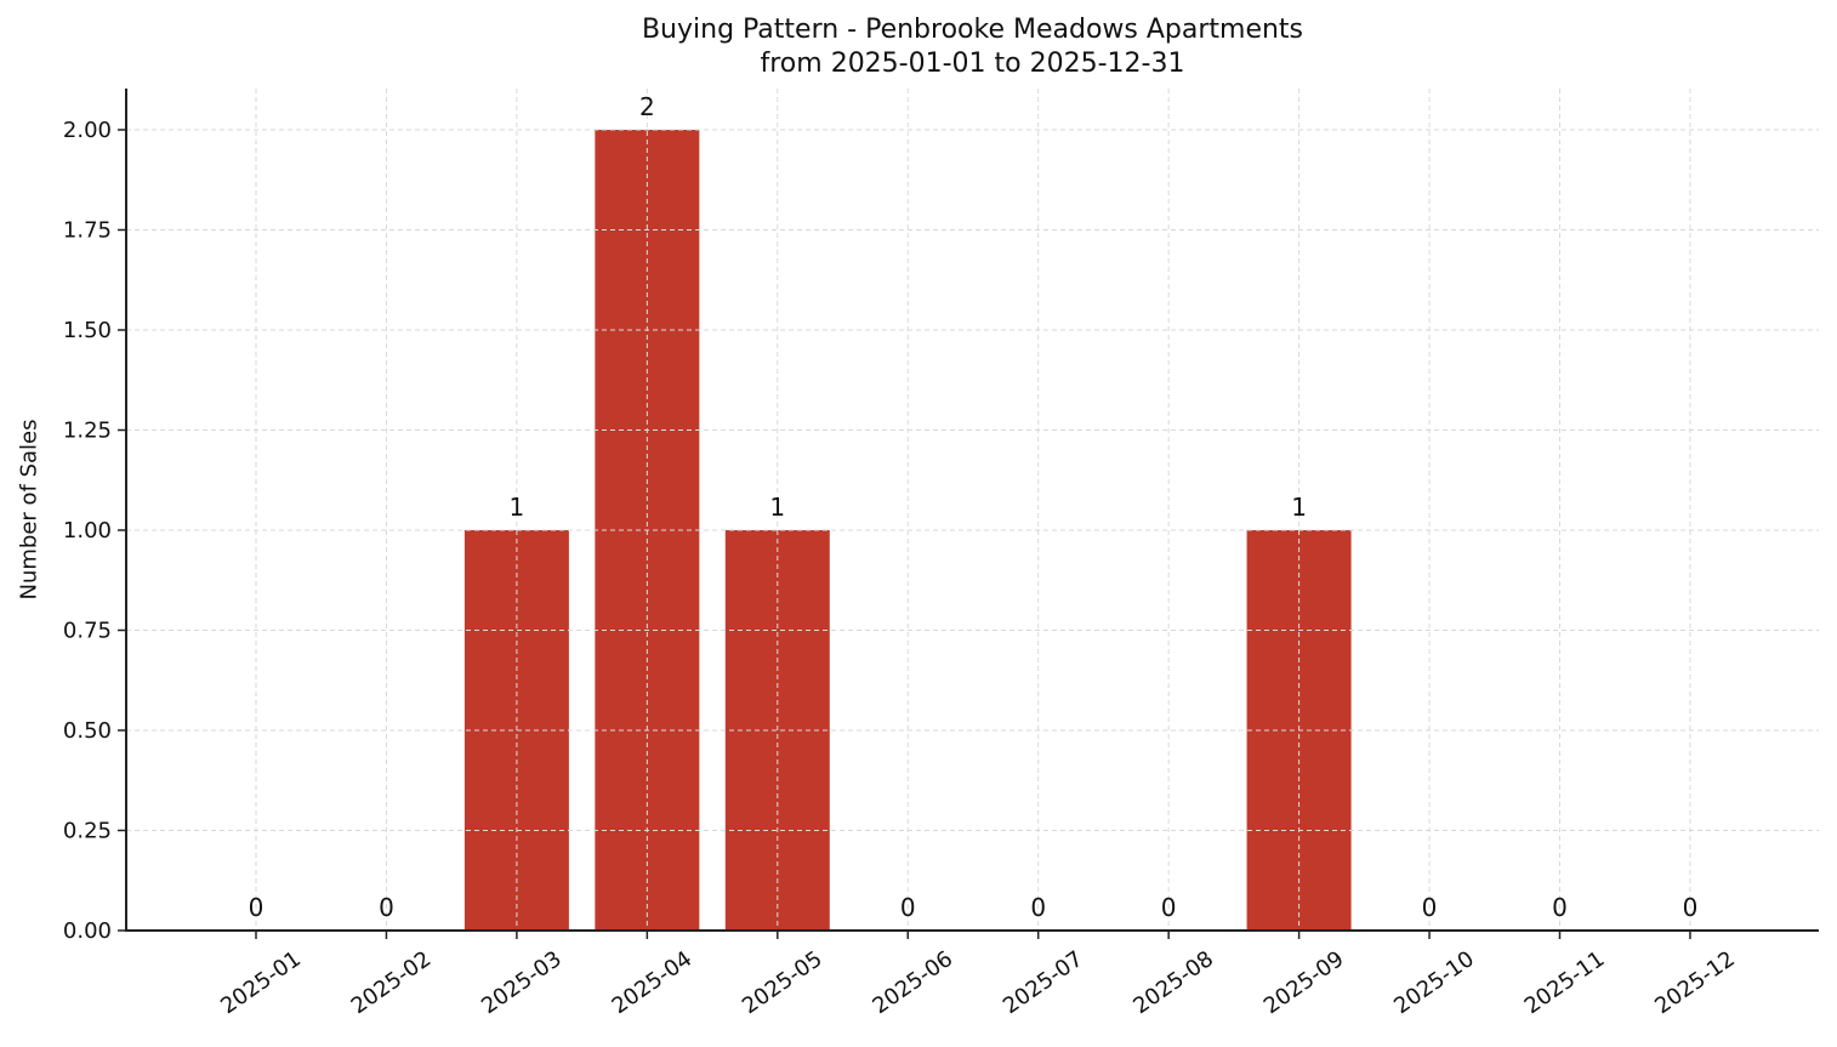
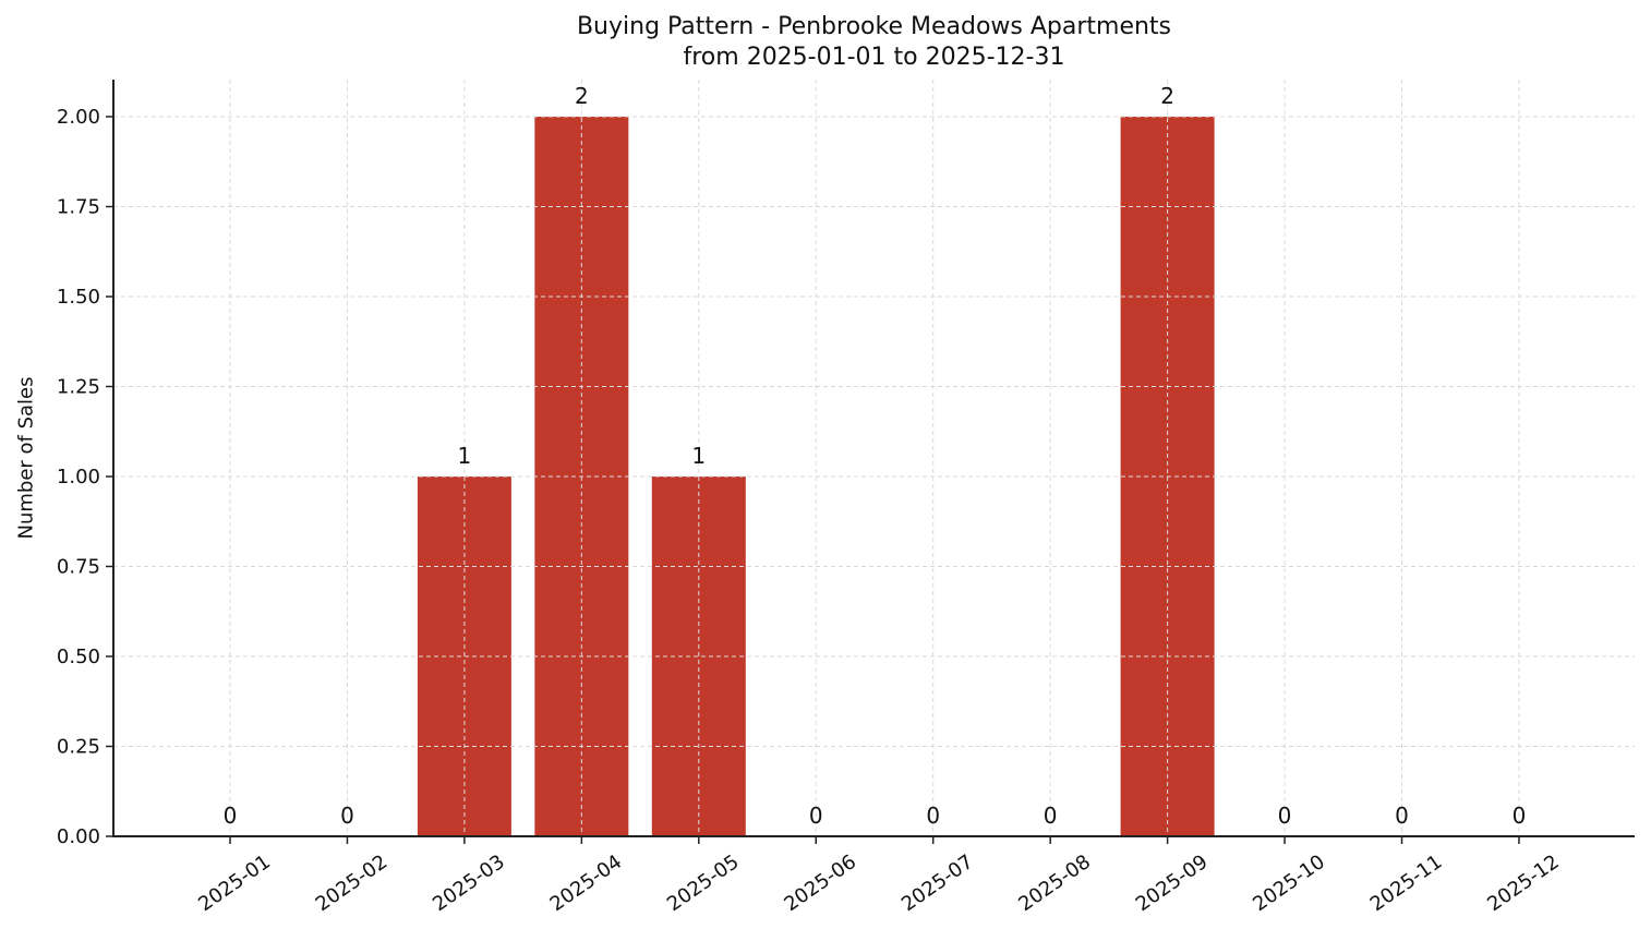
2025-09: 1 -> 2
